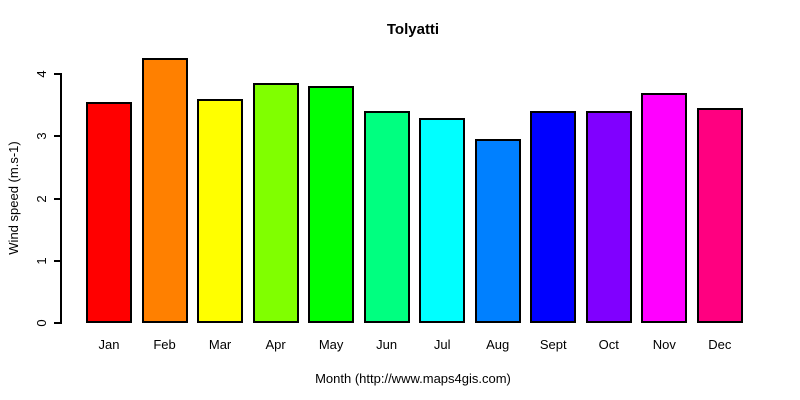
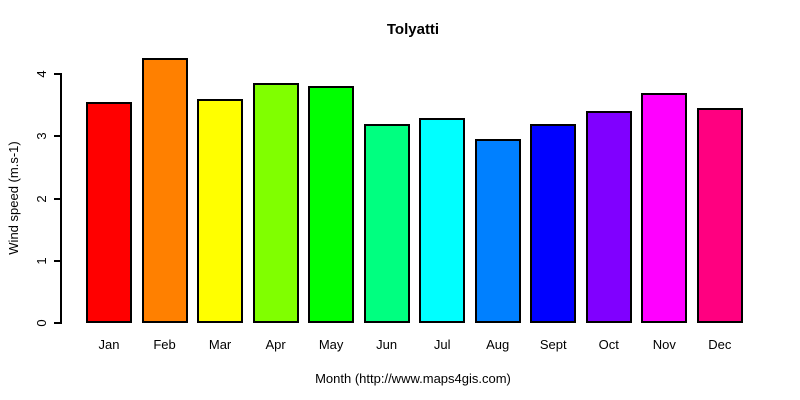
Jun: 3.4 -> 3.2
Sept: 3.4 -> 3.2
